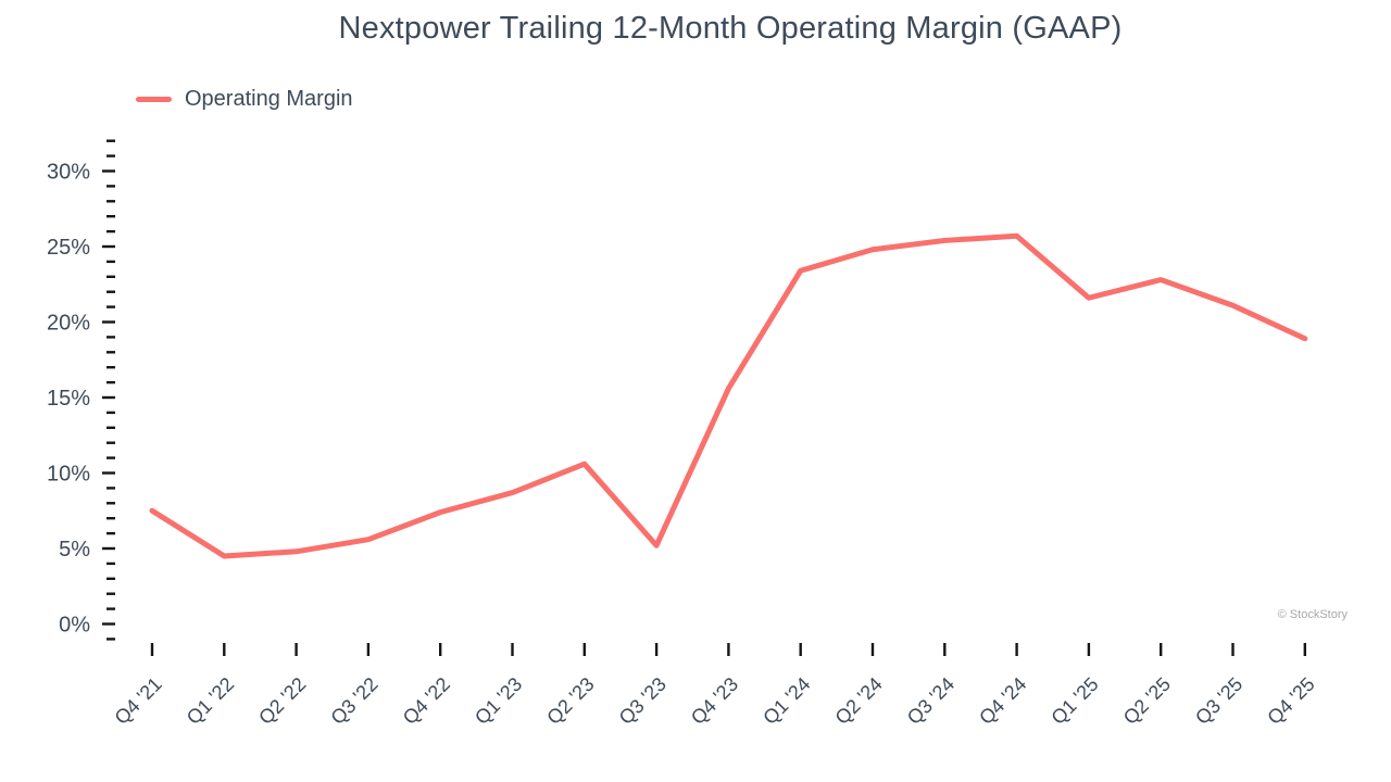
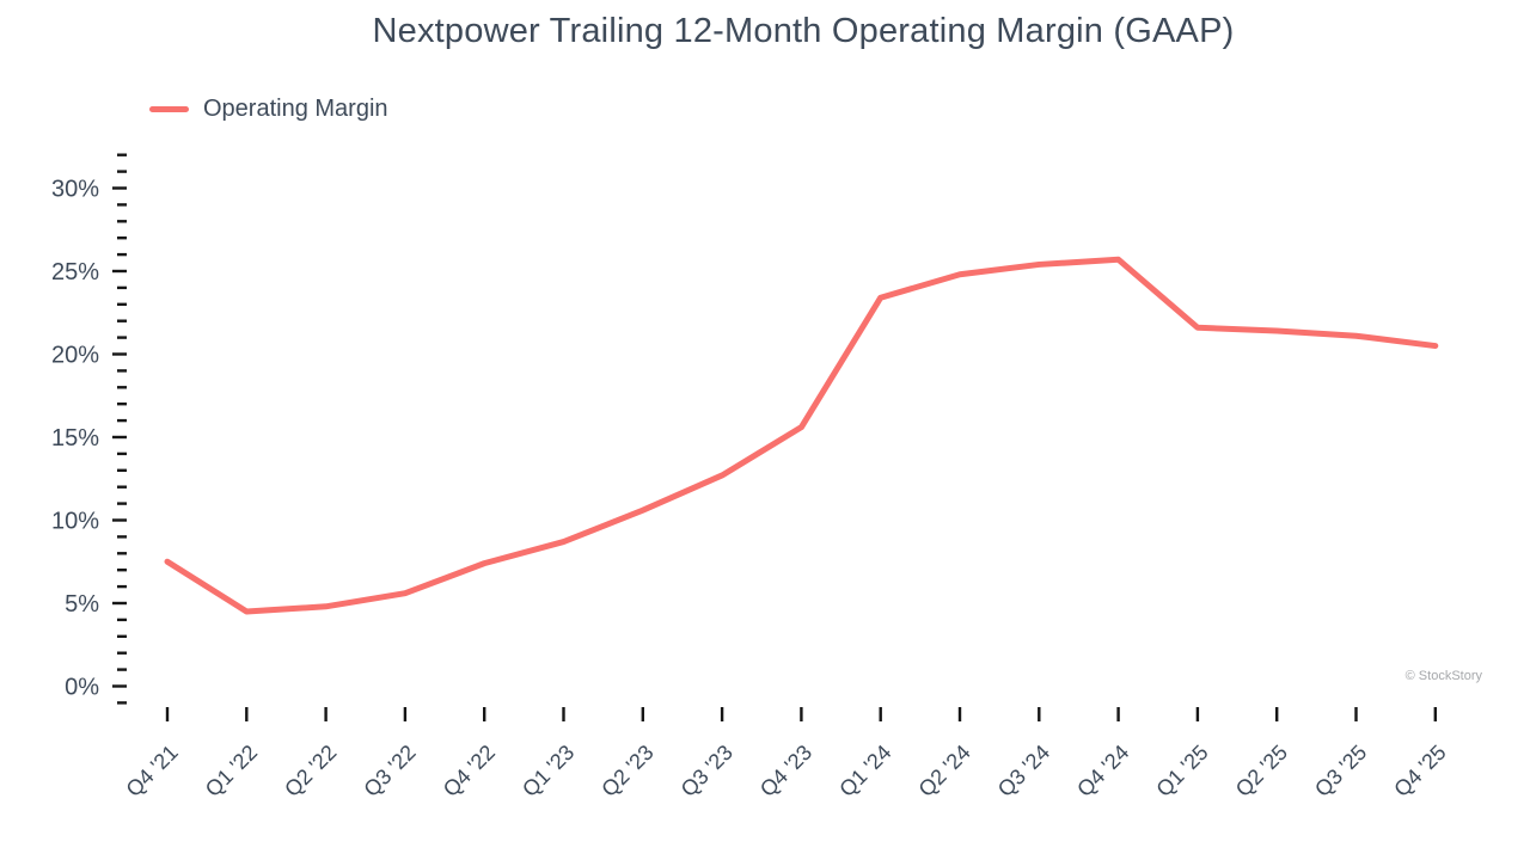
Q3 '23: 5.2% -> 12.7%
Q2 '25: 22.8% -> 21.4%
Q4 '25: 18.9% -> 20.5%
